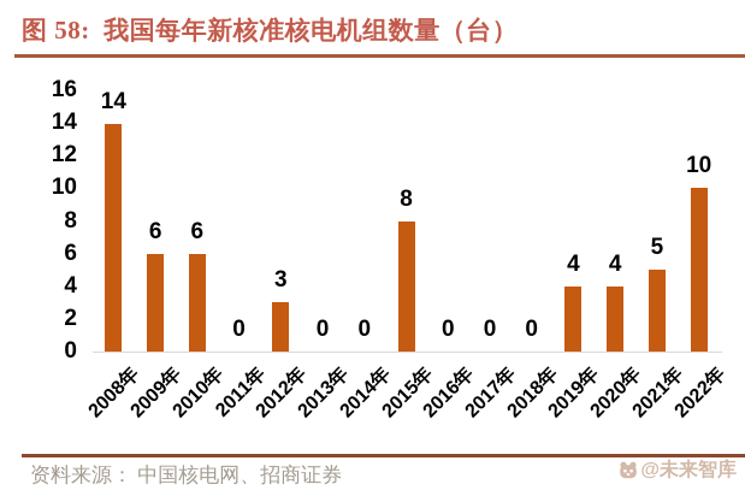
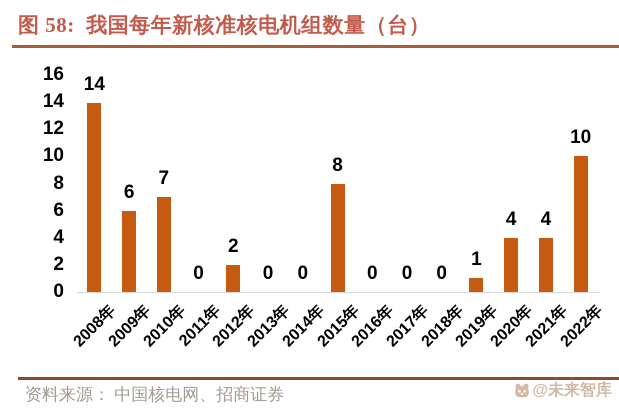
2010年: 6 -> 7
2012年: 3 -> 2
2019年: 4 -> 1
2021年: 5 -> 4
